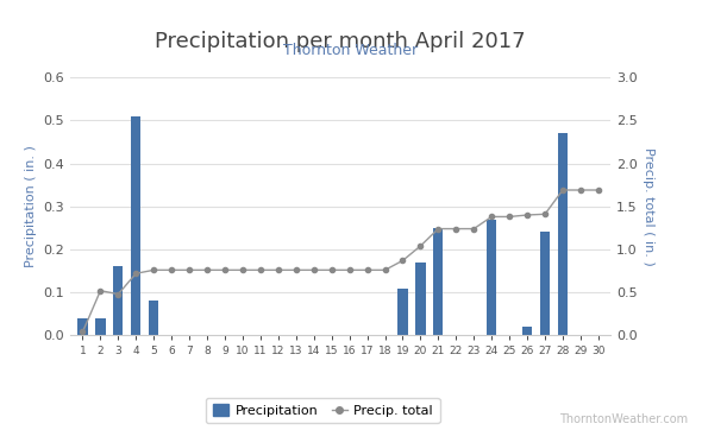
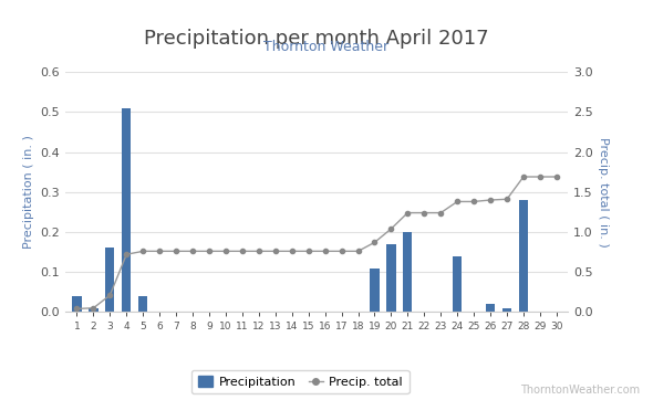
Precipitation/2: 0.04 -> 0.01
Precip. total/2: 0.52 -> 0.05
Precip. total/3: 0.48 -> 0.21
Precipitation/5: 0.08 -> 0.04
Precipitation/21: 0.25 -> 0.20
Precipitation/24: 0.27 -> 0.14
Precipitation/27: 0.24 -> 0.01
Precipitation/28: 0.47 -> 0.28
